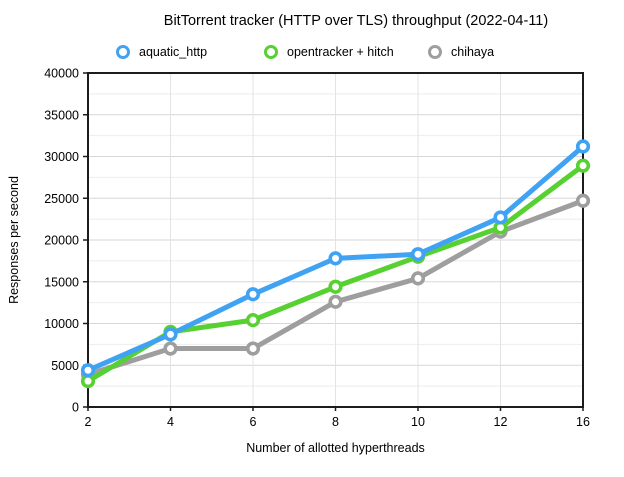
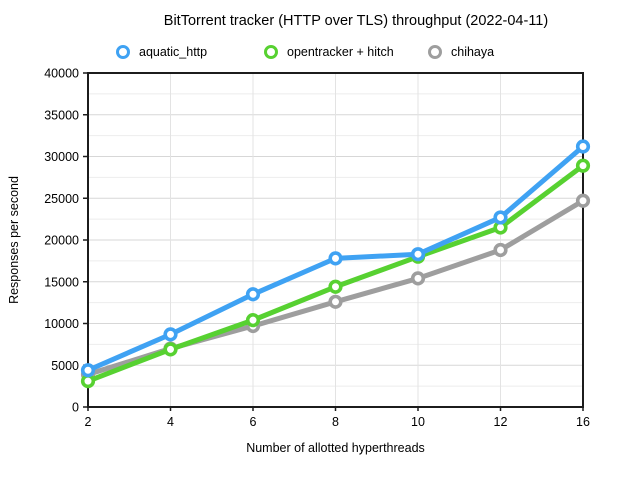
opentracker + hitch/4: 9000 -> 7000
chihaya/6: 7000 -> 10000
chihaya/12: 21000 -> 19000
